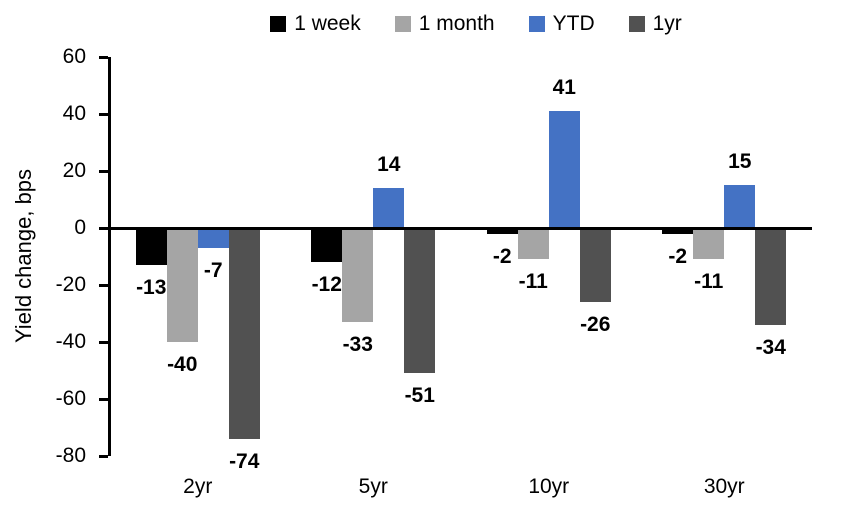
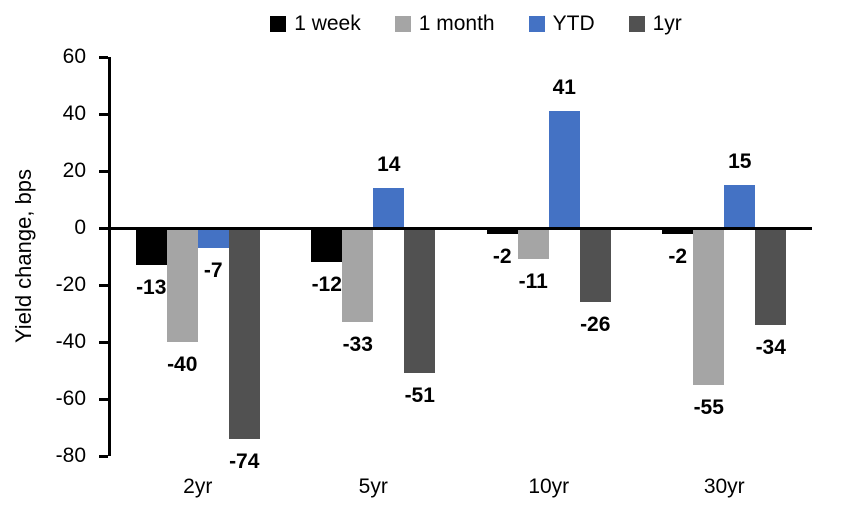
1 month/30yr: -11 -> -55
